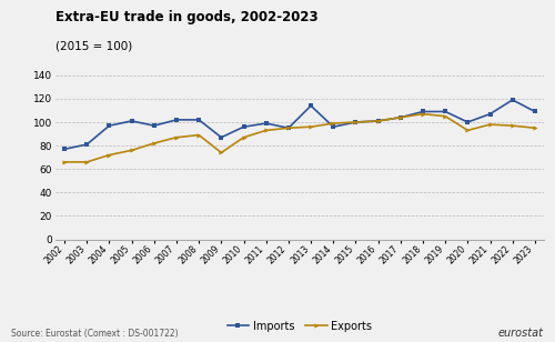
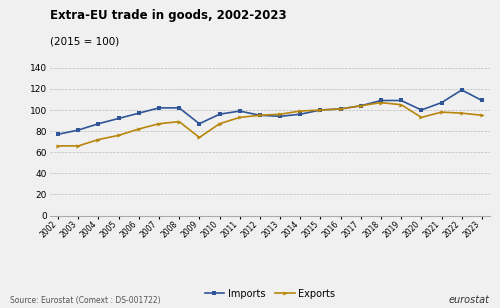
Imports/2004: 97 -> 87
Imports/2005: 101 -> 92
Imports/2013: 114 -> 94
